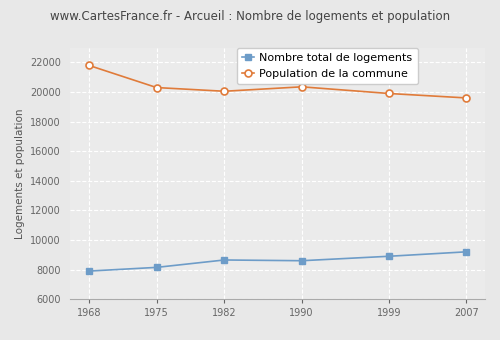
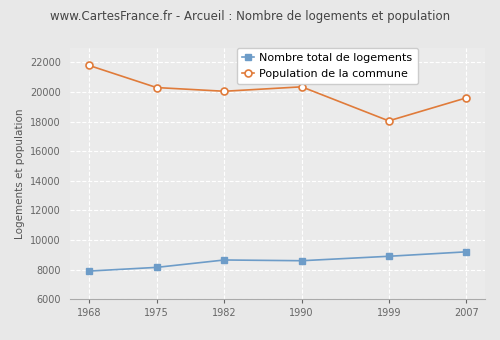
Population de la commune/1999: 19900 -> 18000
